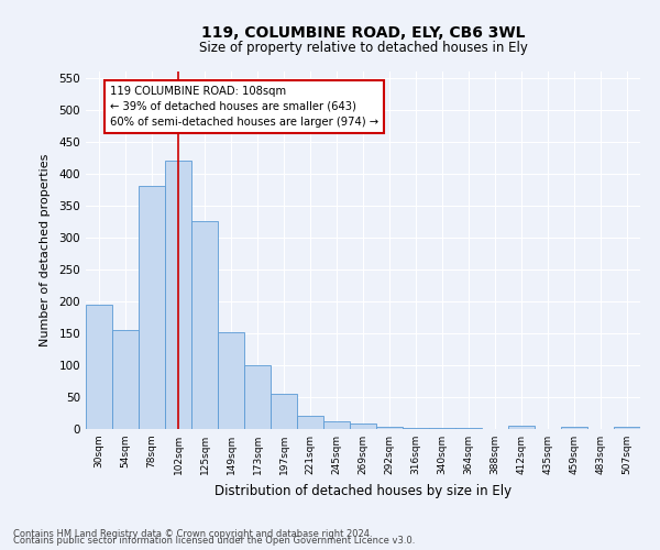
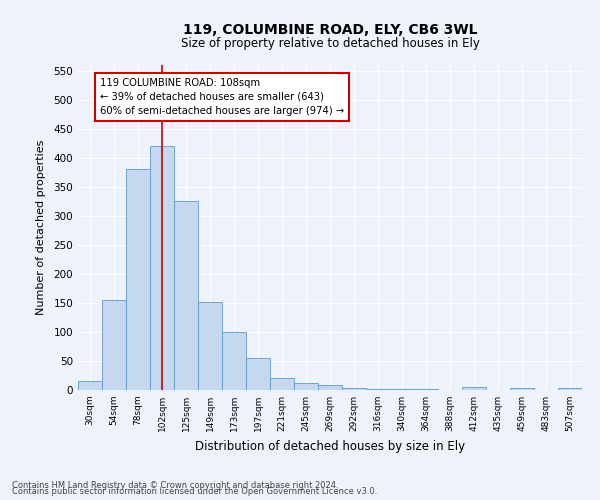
30sqm: 194 -> 15
